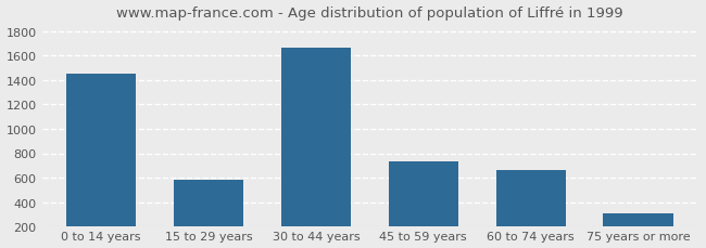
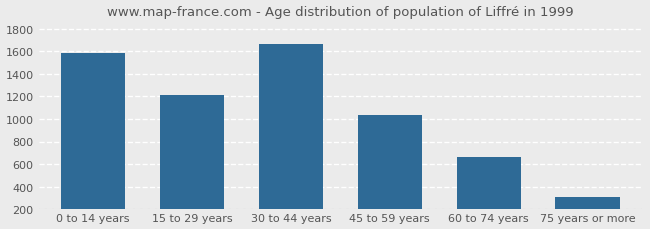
0 to 14 years: 1450 -> 1580
15 to 29 years: 580 -> 1210
45 to 59 years: 730 -> 1040
